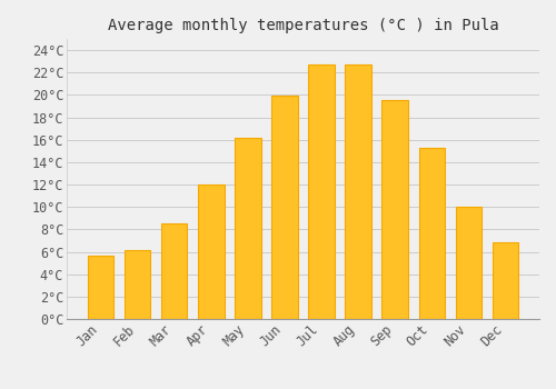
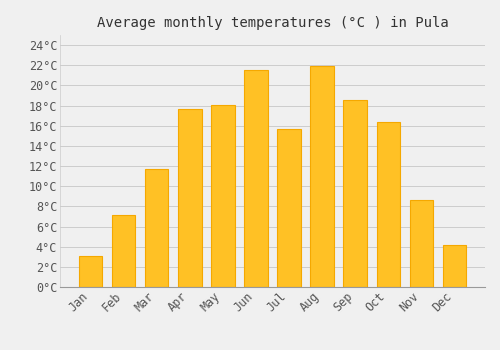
Jan: 5.7°C -> 3.1°C
Feb: 6.2°C -> 7.1°C
Mar: 8.5°C -> 11.7°C
Apr: 12.0°C -> 17.7°C
May: 16.2°C -> 18.1°C
Jun: 19.9°C -> 21.5°C
Jul: 22.7°C -> 15.7°C
Aug: 22.7°C -> 21.9°C
Sep: 19.5°C -> 18.6°C
Oct: 15.3°C -> 16.4°C
Nov: 10.0°C -> 8.6°C
Dec: 6.8°C -> 4.2°C
